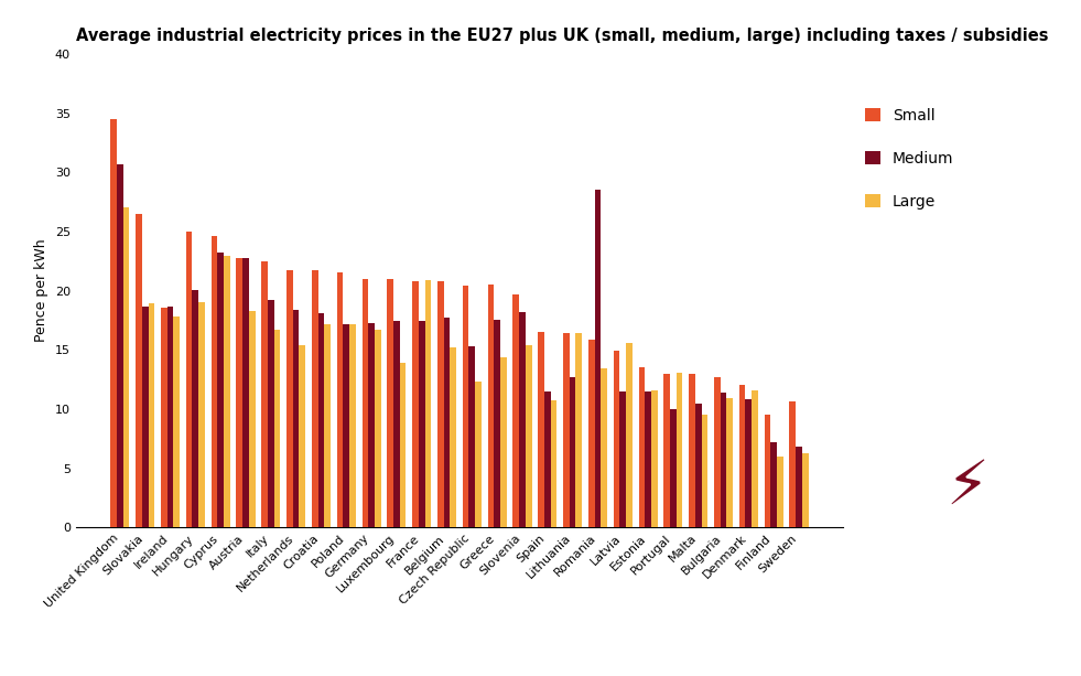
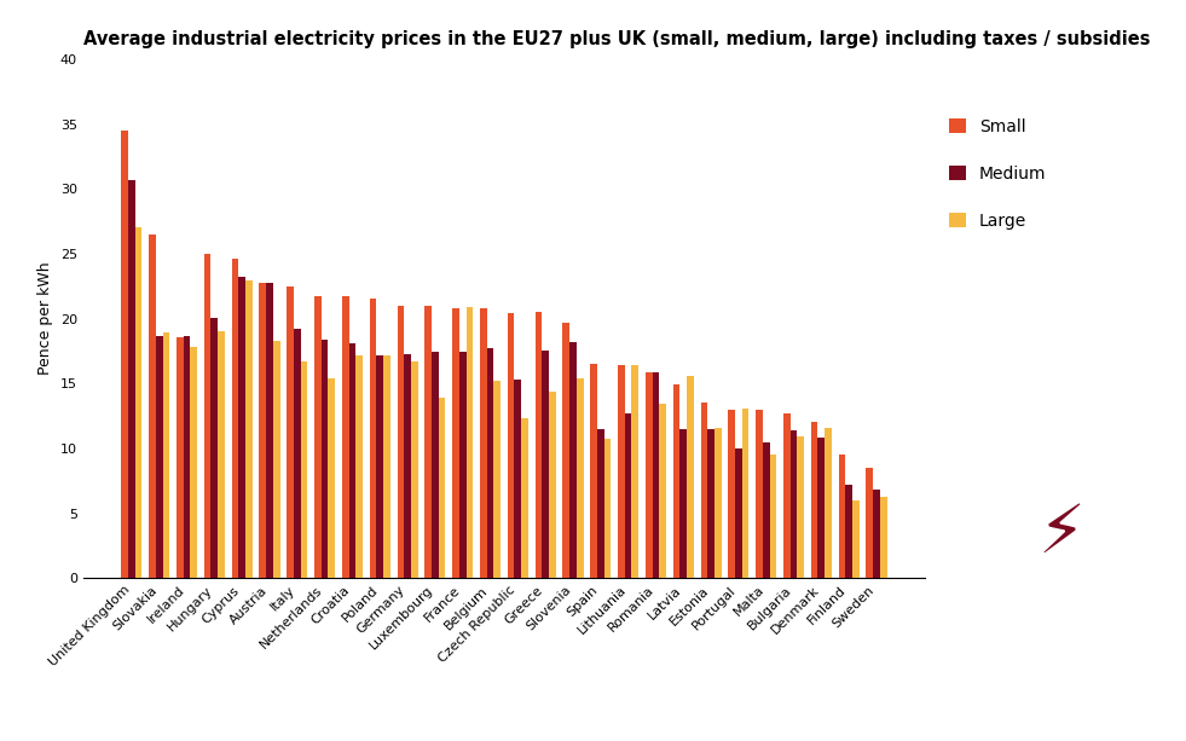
Medium/Romania: 28.5 -> 15.9
Small/Sweden: 10.6 -> 8.5
